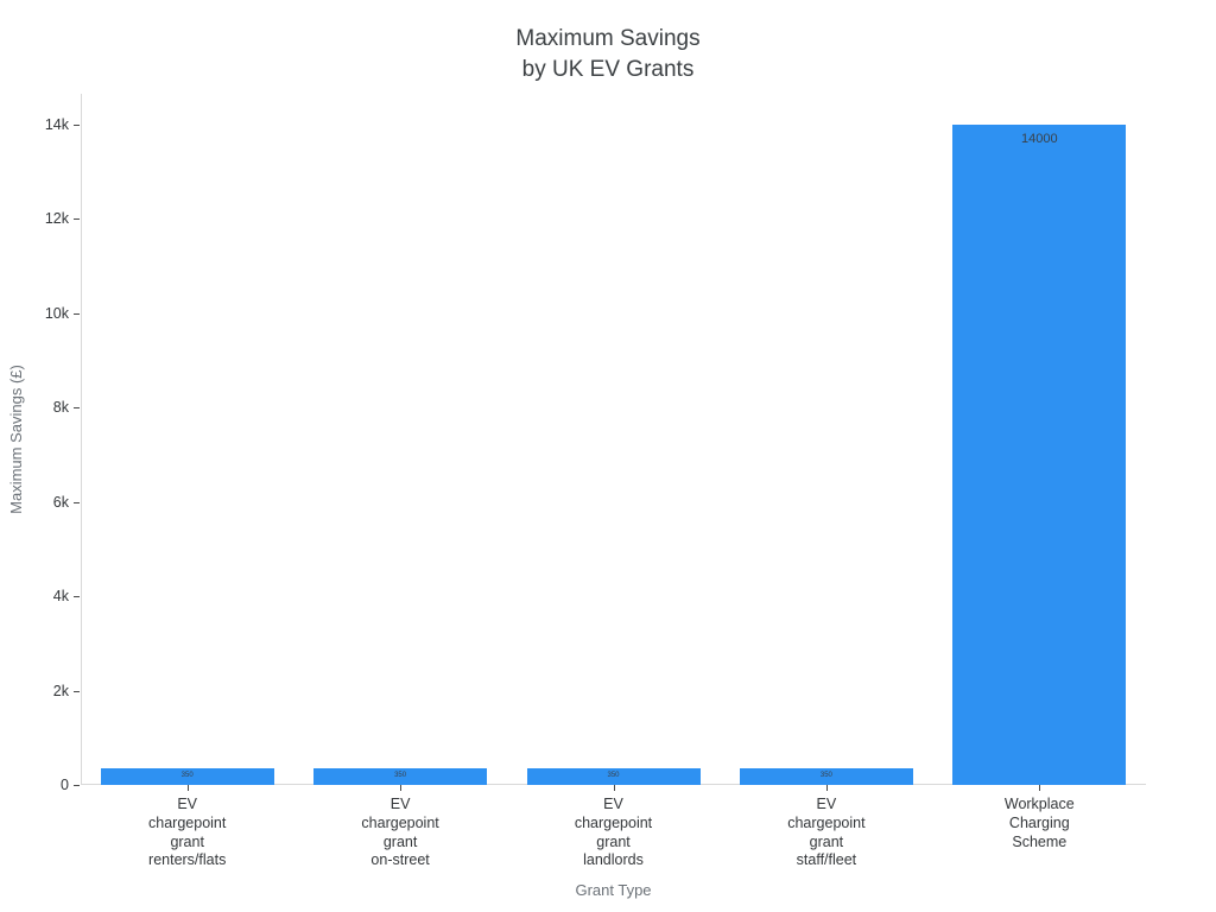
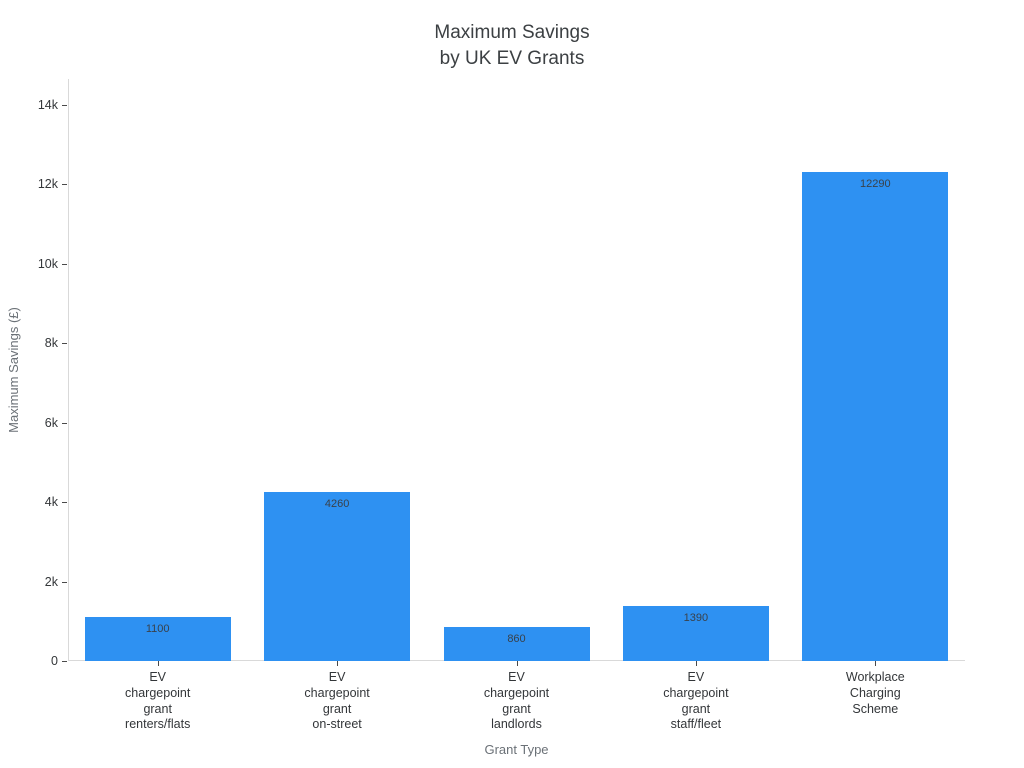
EV chargepoint grant renters/flats: 350 -> 1100
EV chargepoint grant on-street: 350 -> 4260
EV chargepoint grant landlords: 350 -> 860
EV chargepoint grant staff/fleet: 350 -> 1390
Workplace Charging Scheme: 14000 -> 12290
